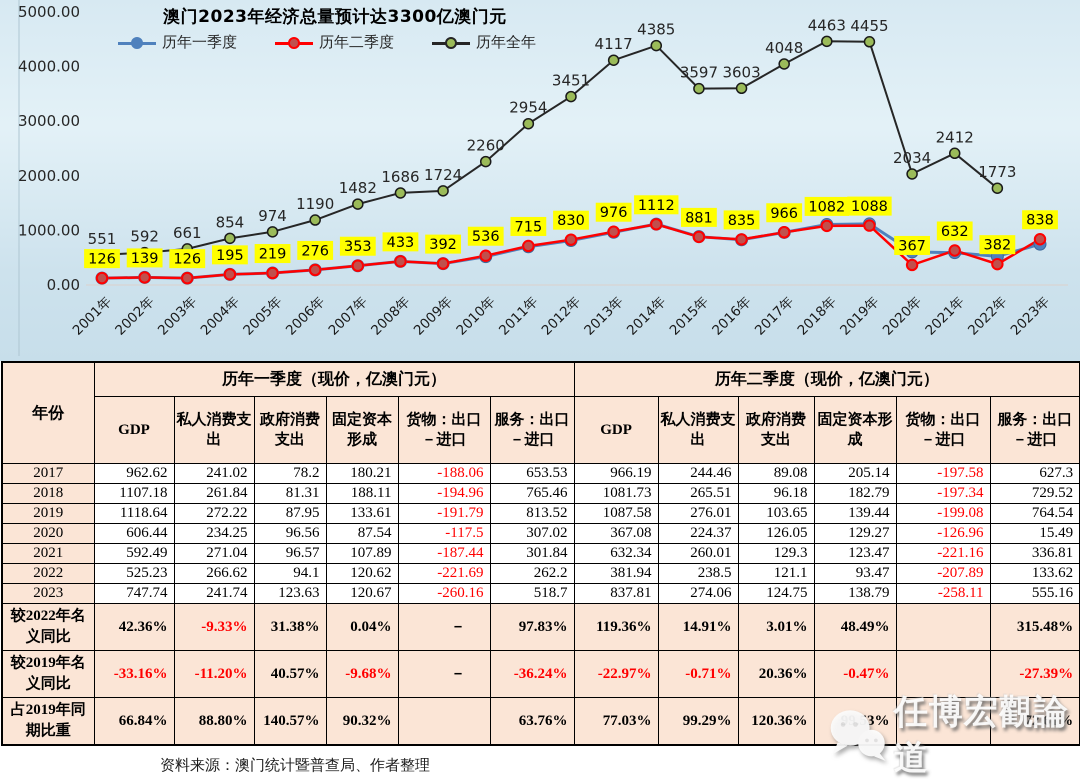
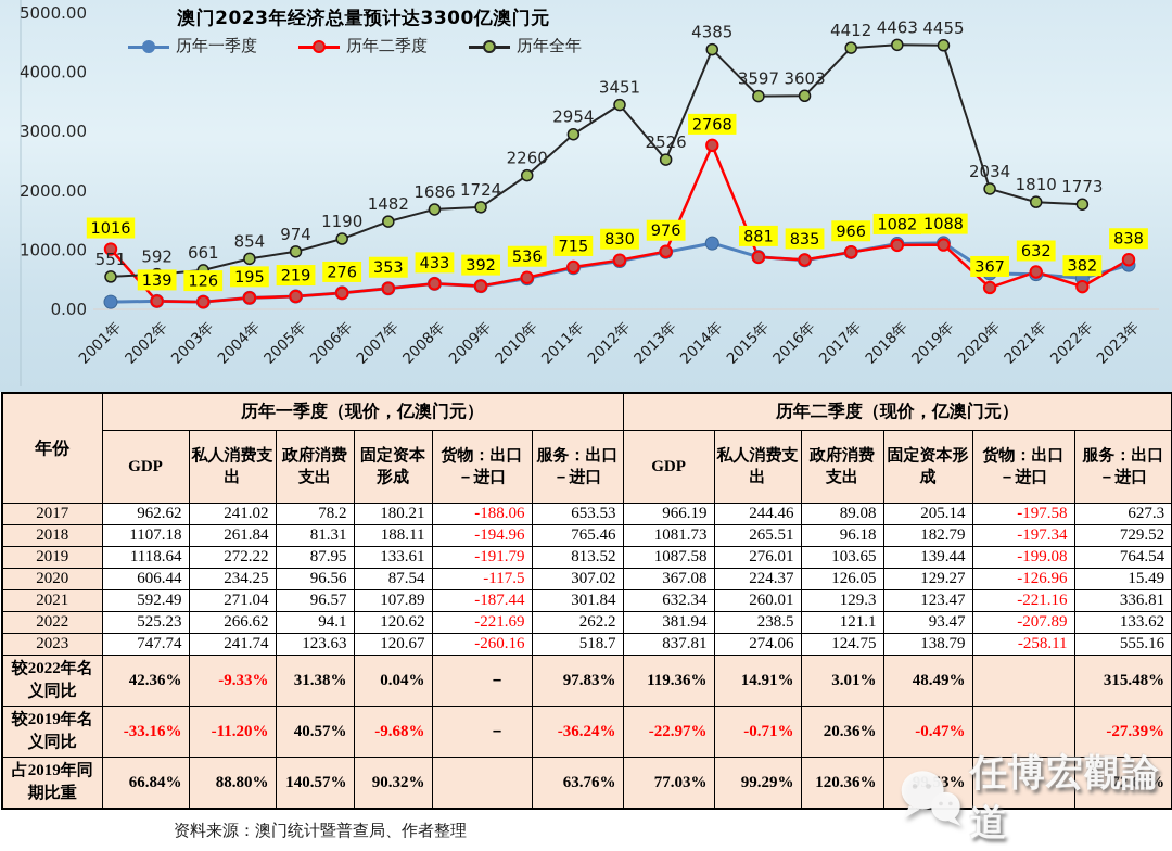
历年二季度/2001年: 126 -> 1016
历年全年/2013年: 4117 -> 2526
历年二季度/2014年: 1112 -> 2768
历年全年/2017年: 4048 -> 4412
历年全年/2021年: 2412 -> 1810
